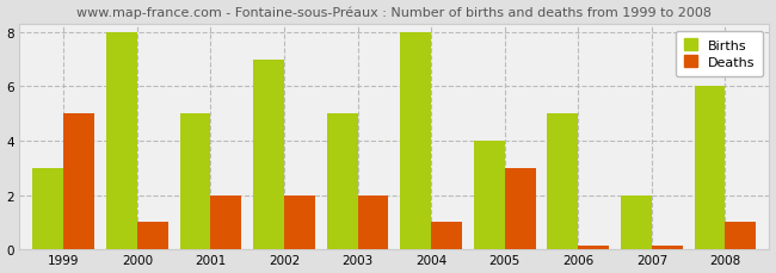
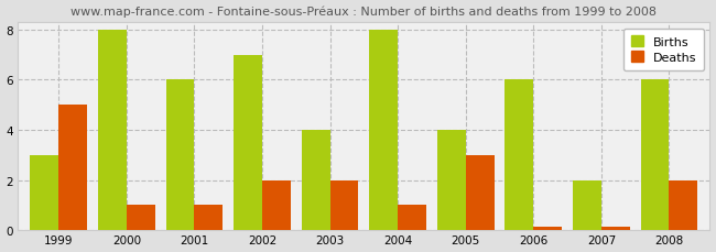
Births/2001: 5 -> 6
Deaths/2001: 2.00 -> 1.00
Births/2003: 5 -> 4
Births/2006: 5 -> 6
Deaths/2008: 1.00 -> 2.00
